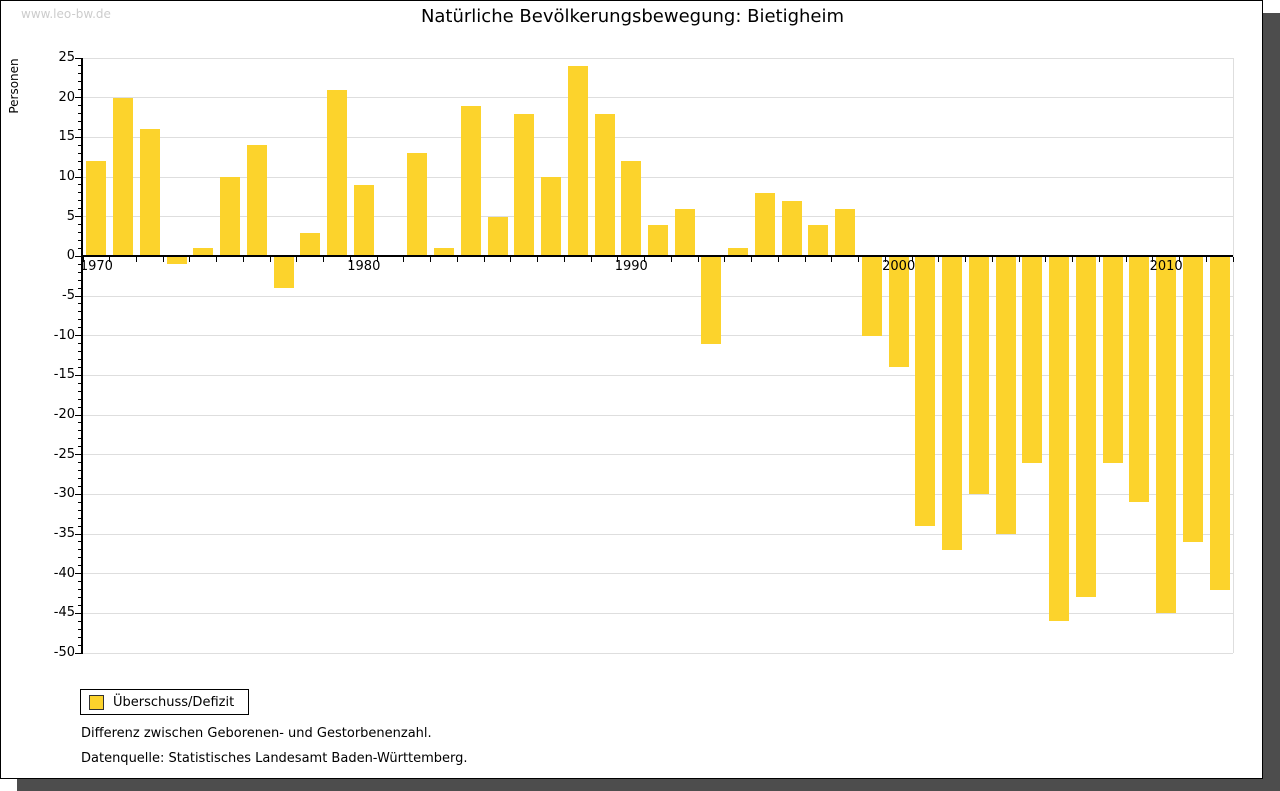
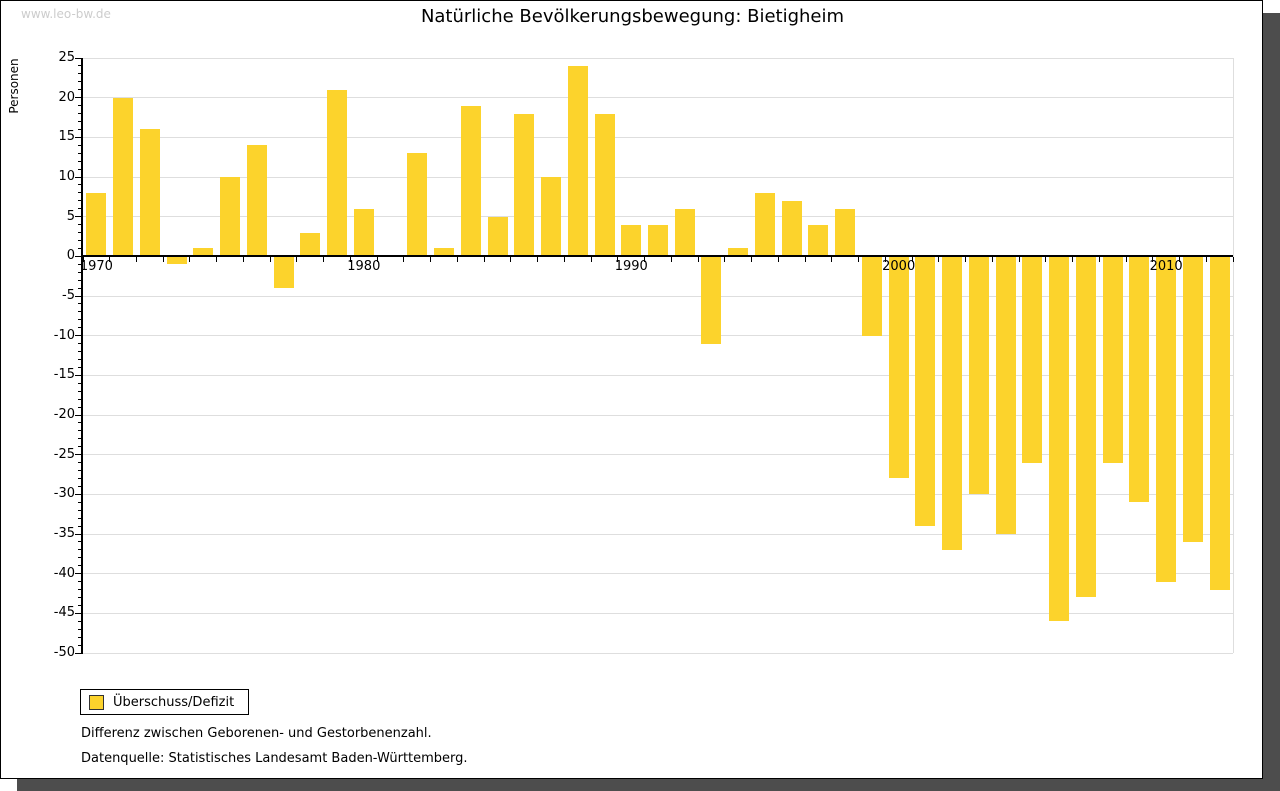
1970: 12 -> 8
1980: 9 -> 6
1990: 12 -> 4
2000: -14 -> -28
2010: -45 -> -41
